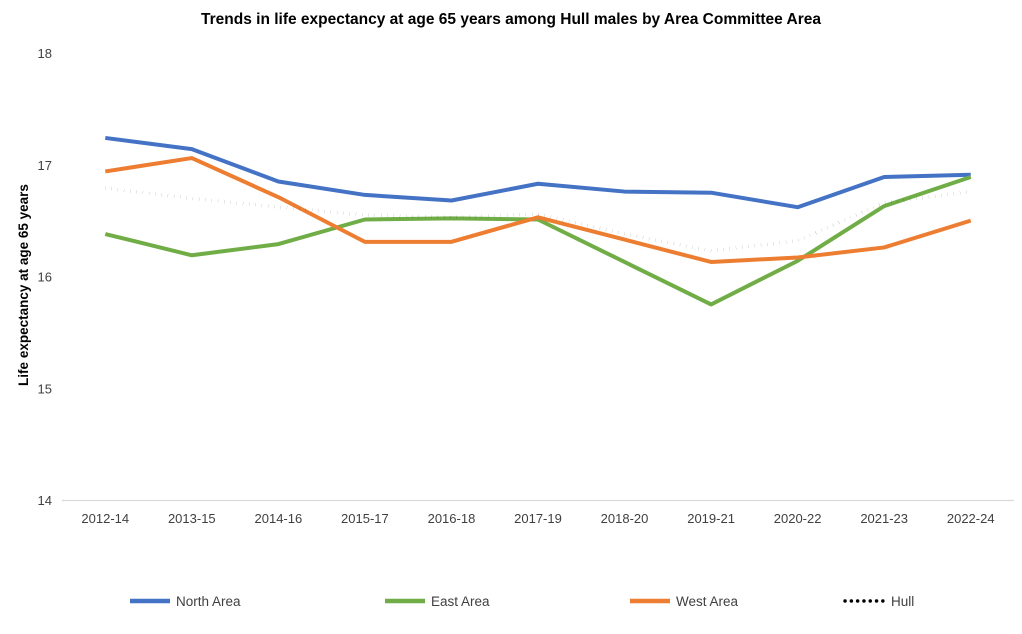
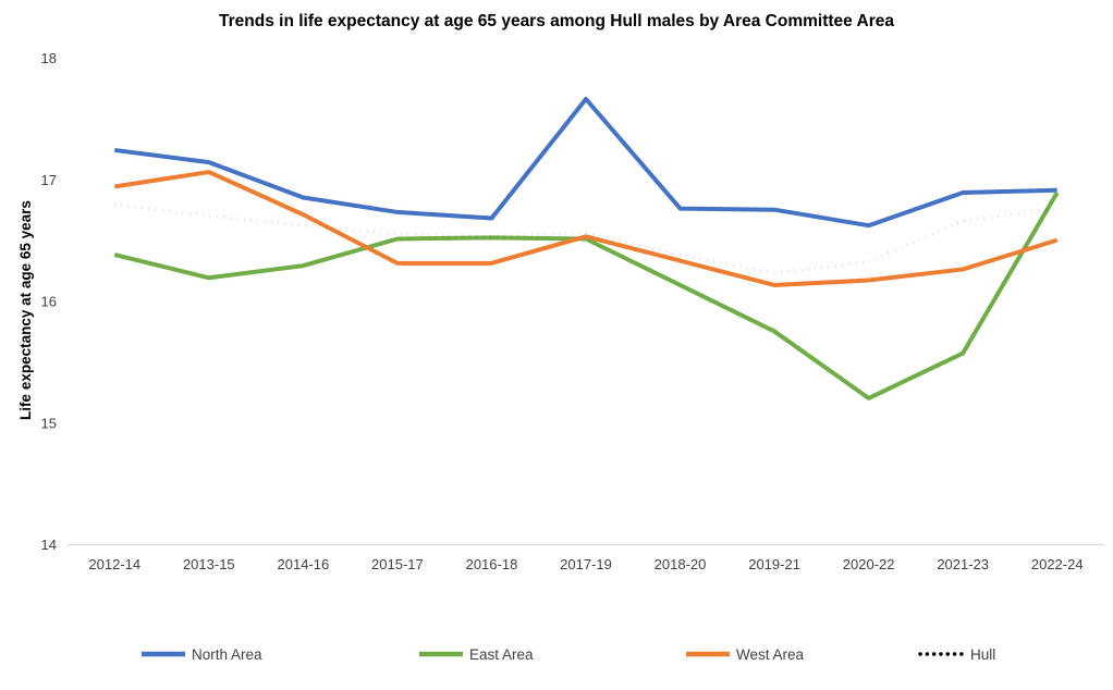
North Area/2017-19: 16.83 -> 17.66
East Area/2020-22: 16.14 -> 15.20
East Area/2021-23: 16.63 -> 15.57
